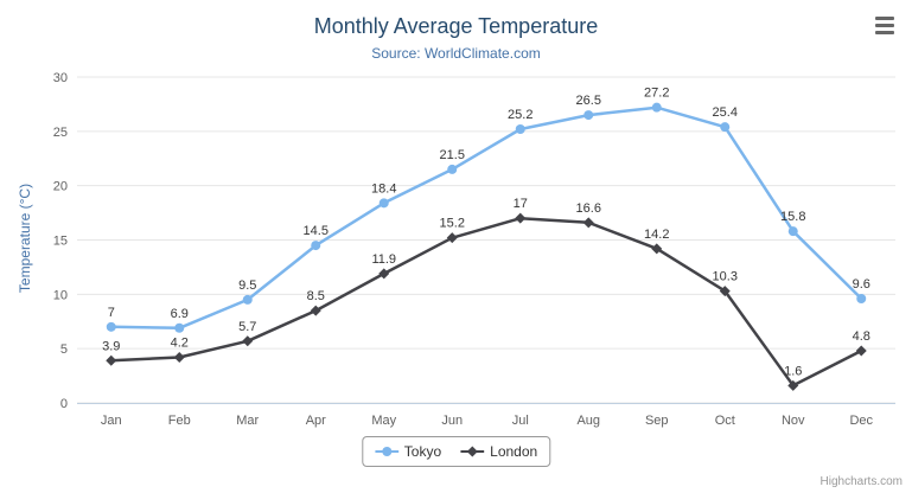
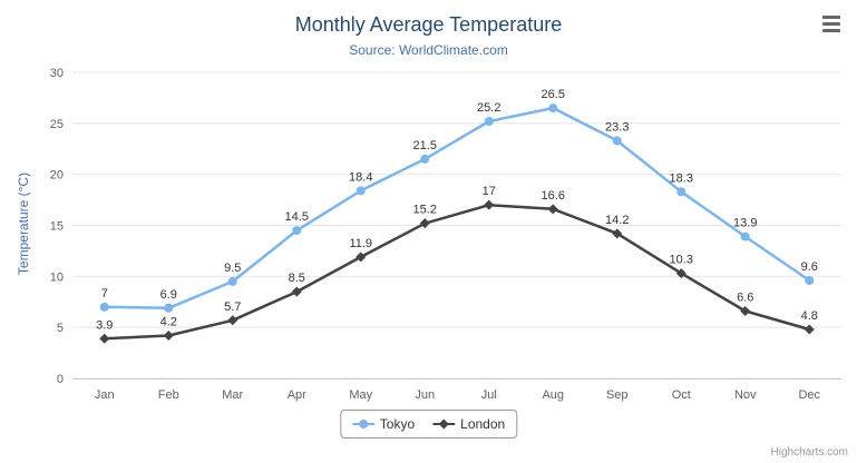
Tokyo/Sep: 27.2 -> 23.3
Tokyo/Oct: 25.4 -> 18.3
Tokyo/Nov: 15.8 -> 13.9
London/Nov: 1.6 -> 6.6
